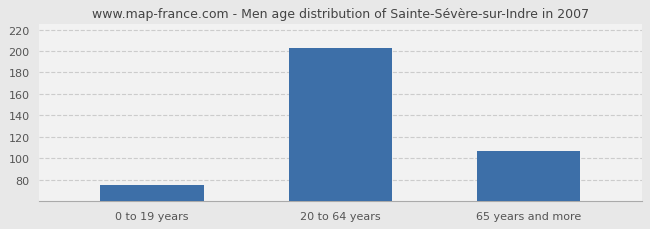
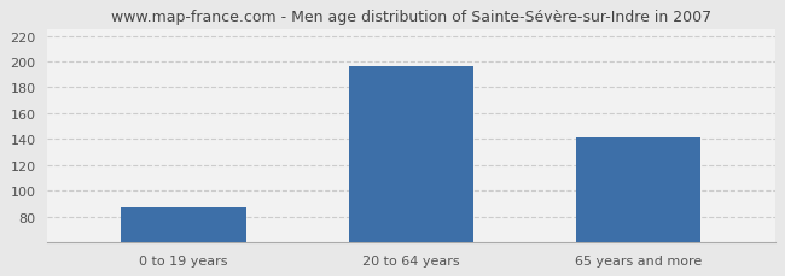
0 to 19 years: 75 -> 87
20 to 64 years: 203 -> 196
65 years and more: 107 -> 141
